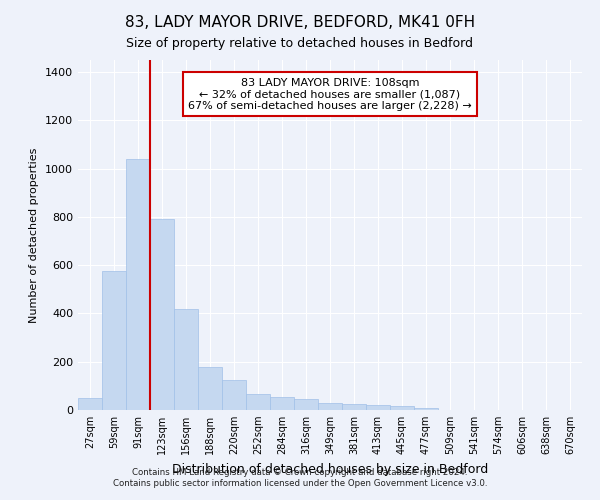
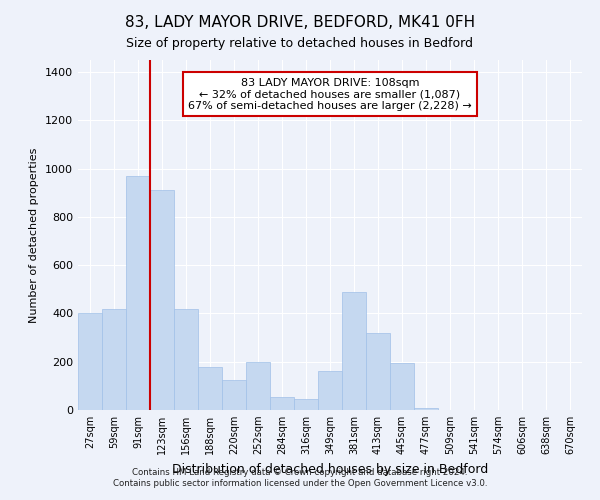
27sqm: 50 -> 400
59sqm: 575 -> 420
91sqm: 1040 -> 970
123sqm: 790 -> 910
252sqm: 65 -> 200
349sqm: 28 -> 160
381sqm: 25 -> 490
413sqm: 20 -> 320
445sqm: 15 -> 195
